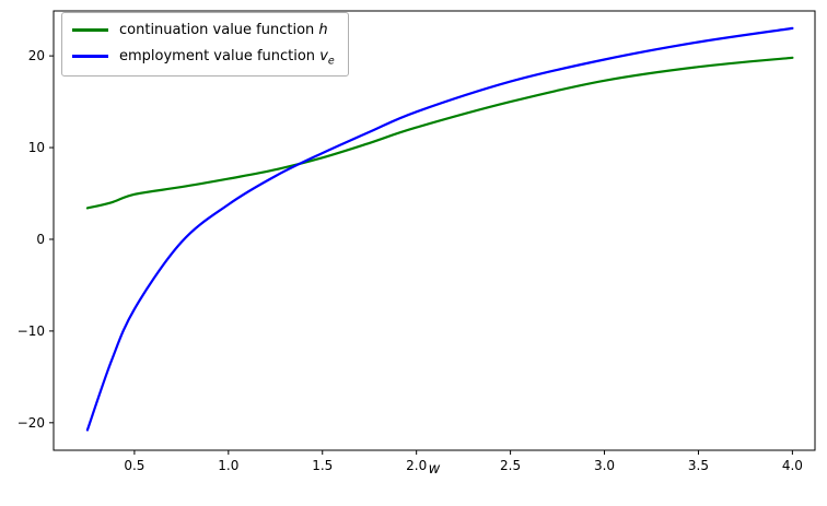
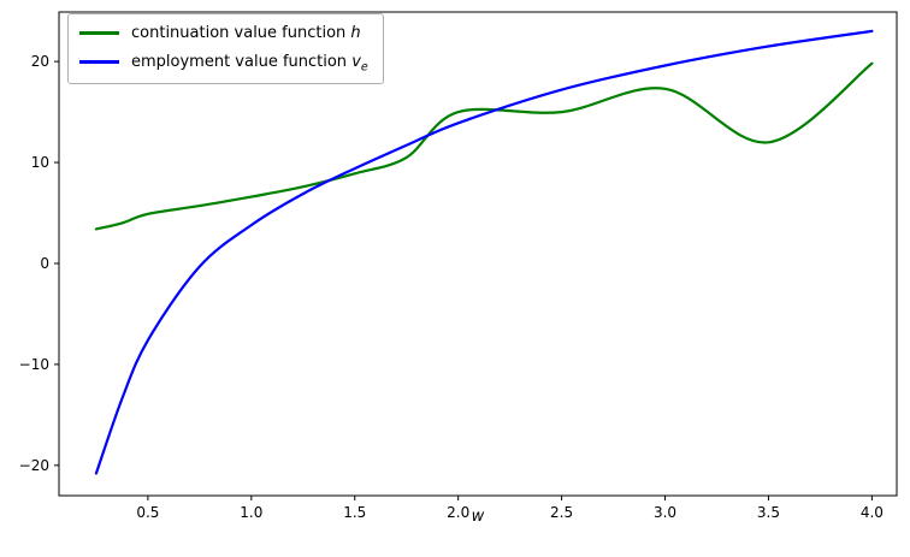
continuation value function h/2.0: 12 -> 15
continuation value function h/3.5: 19 -> 12
